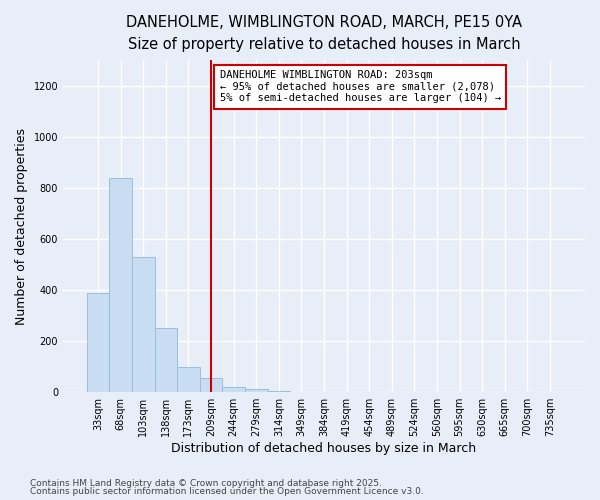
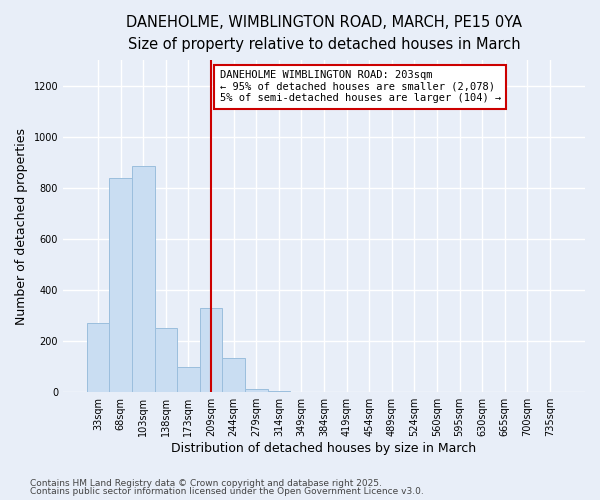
33sqm: 390 -> 270
103sqm: 530 -> 885
209sqm: 55 -> 330
244sqm: 20 -> 135
